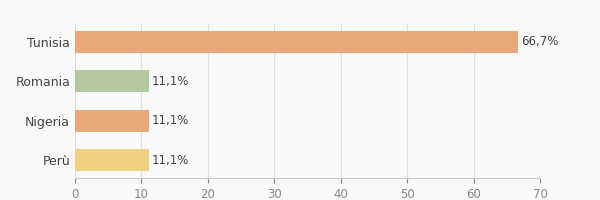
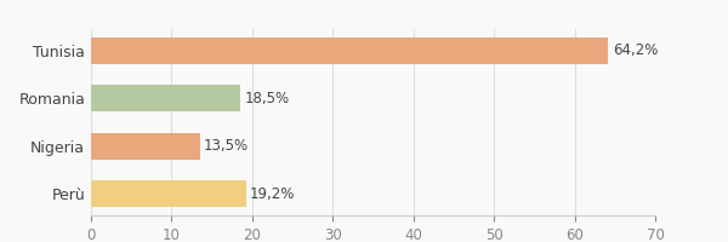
Tunisia: 66,7% -> 64,2%
Romania: 11,1% -> 18,5%
Nigeria: 11,1% -> 13,5%
Perù: 11,1% -> 19,2%
